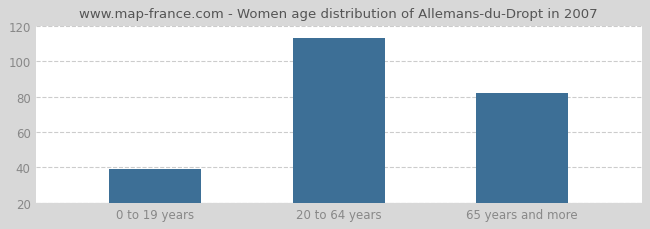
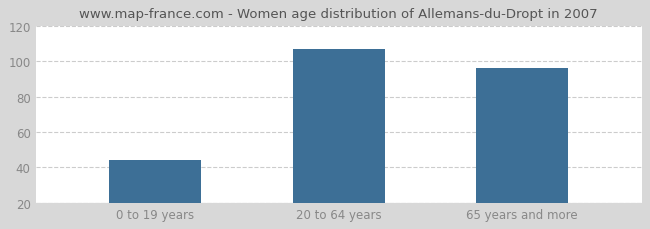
0 to 19 years: 39 -> 44
20 to 64 years: 113 -> 107
65 years and more: 82 -> 96
